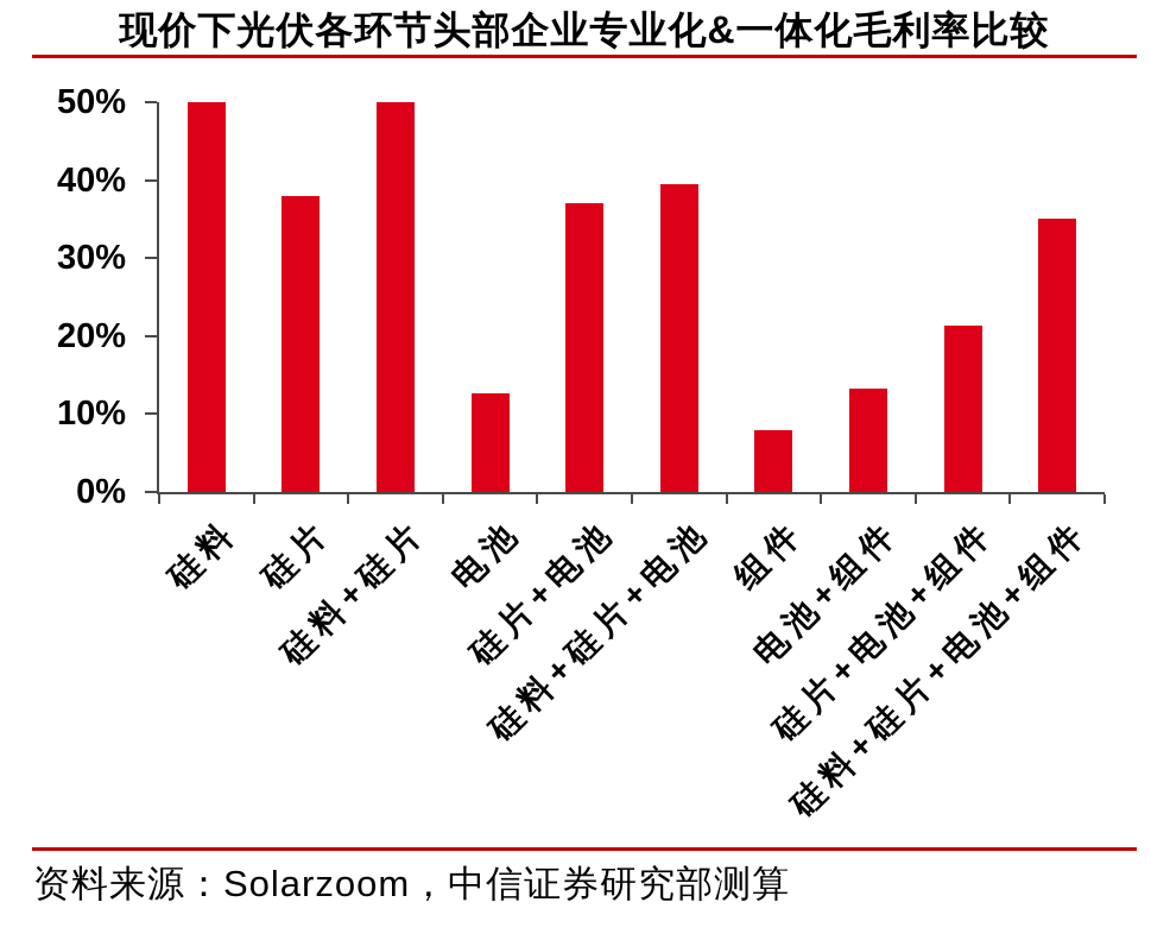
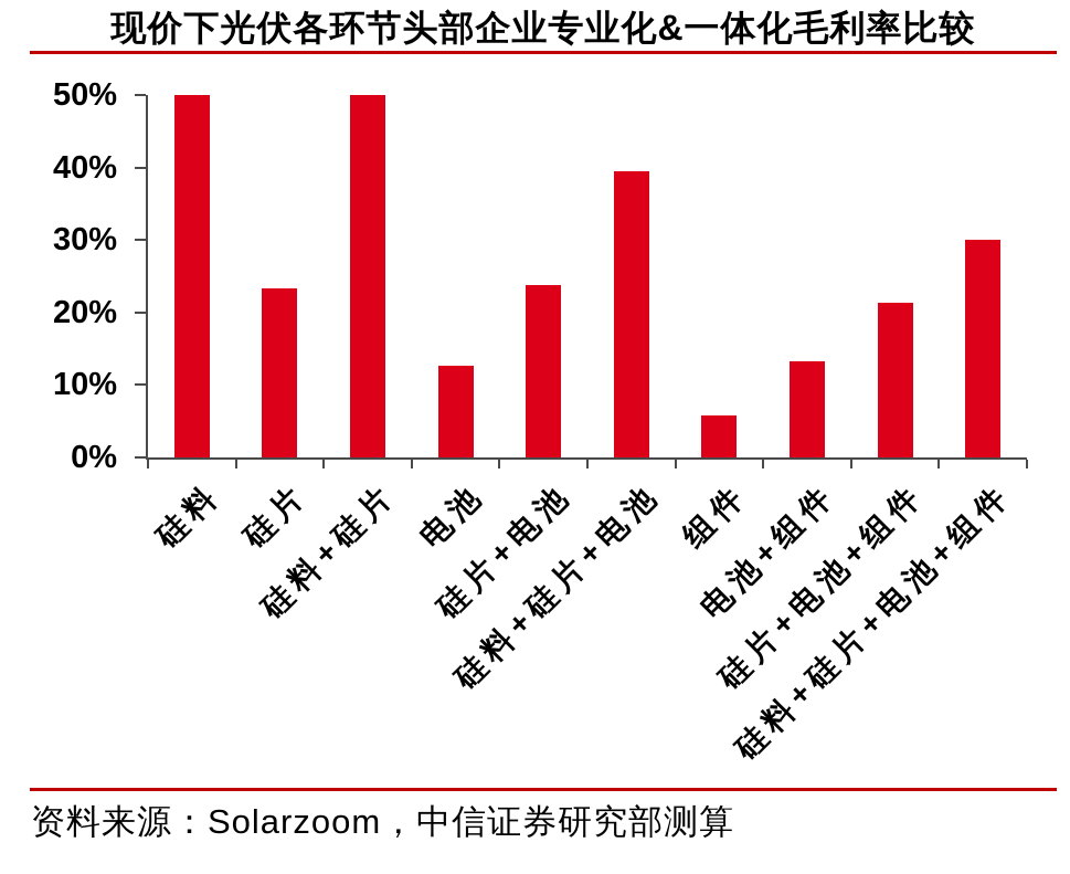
硅片: 38% -> 23%
硅片+电池: 37% -> 24%
组件: 8% -> 6%
硅料+硅片+电池+组件: 35% -> 30%
